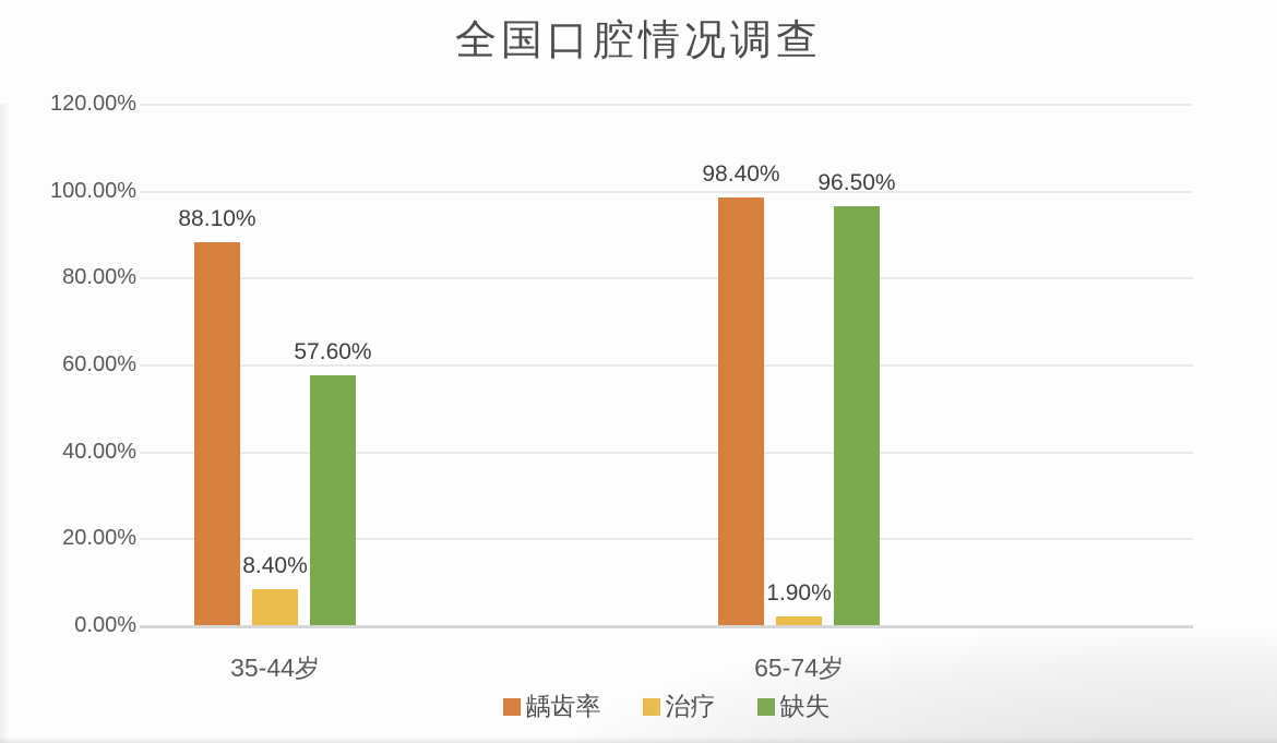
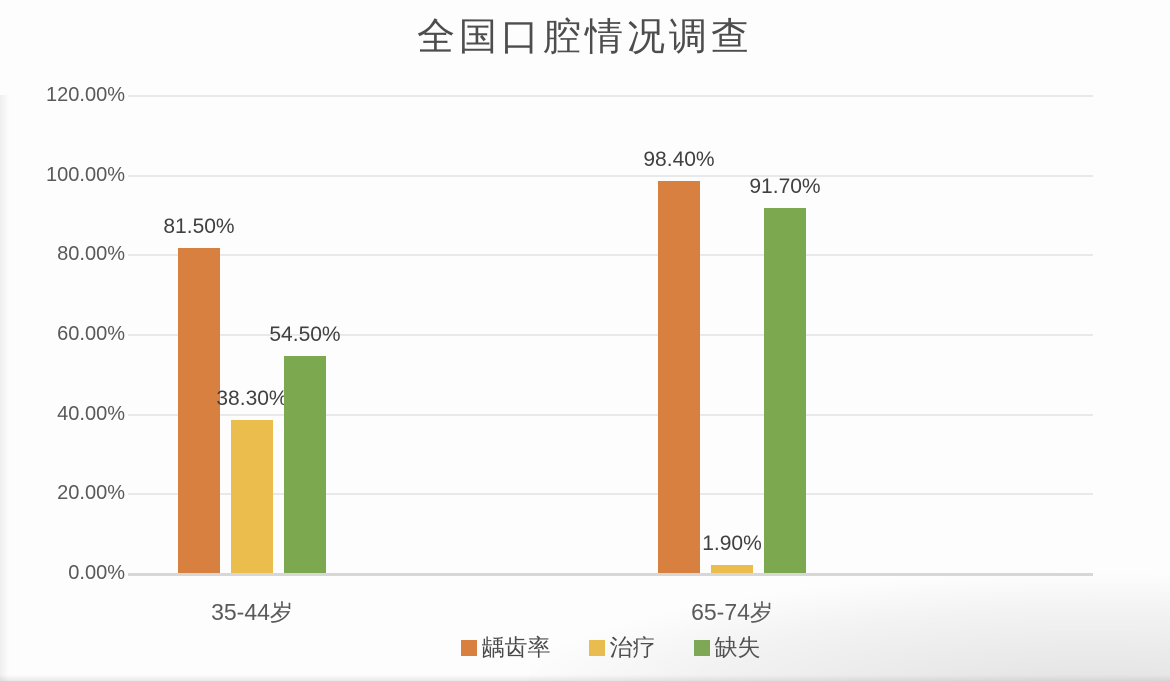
龋齿率/35-44岁: 88.10% -> 81.50%
治疗/35-44岁: 8.40% -> 38.30%
缺失/35-44岁: 57.60% -> 54.50%
缺失/65-74岁: 96.50% -> 91.70%
